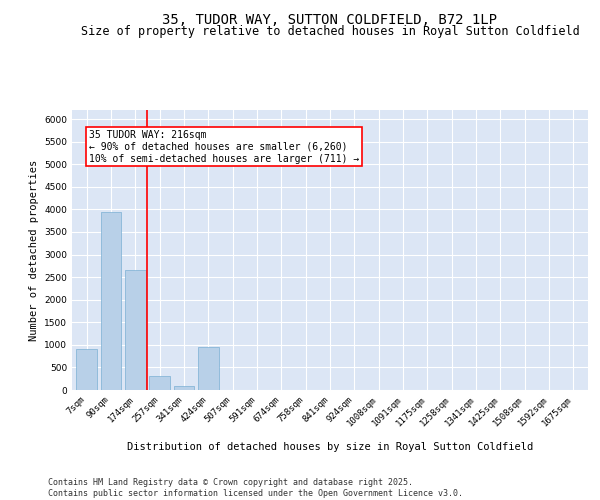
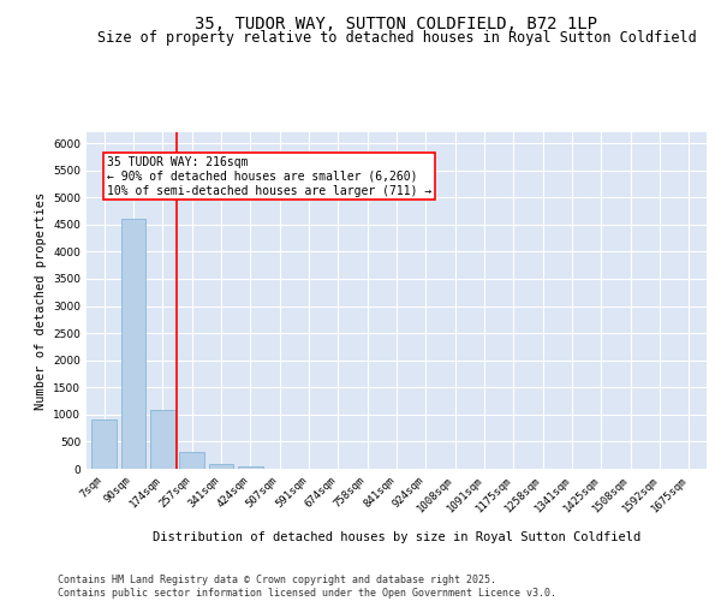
90sqm: 3950 -> 4600
174sqm: 2650 -> 1080
424sqm: 950 -> 60
